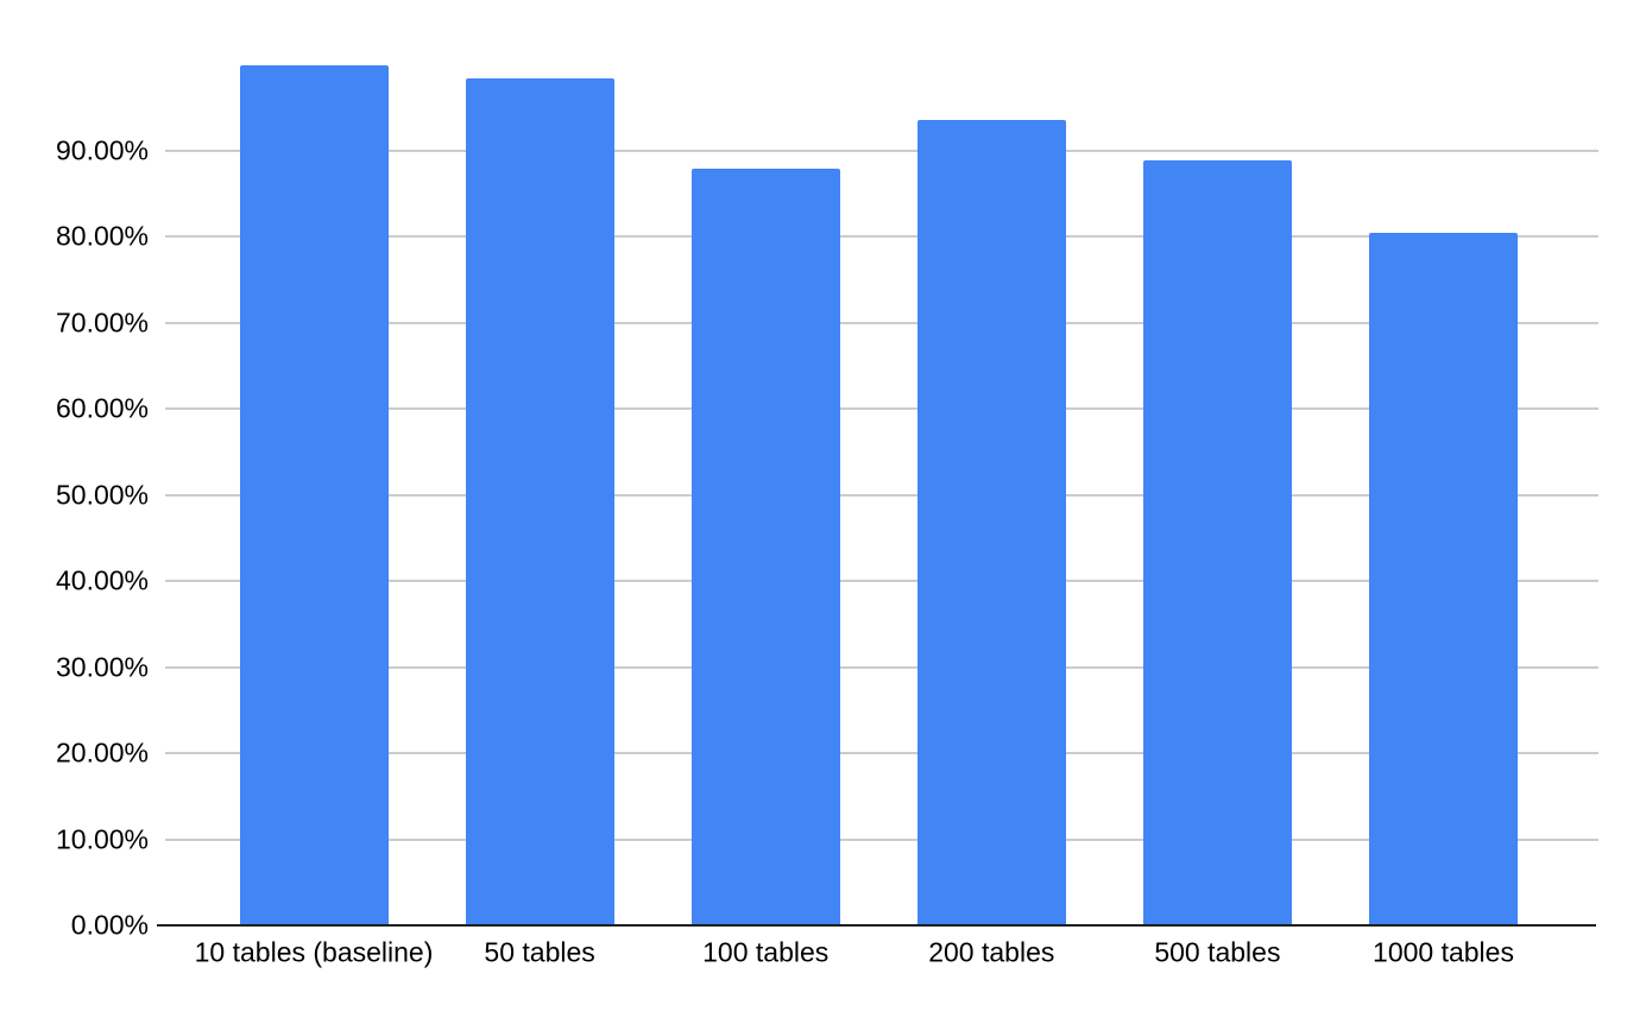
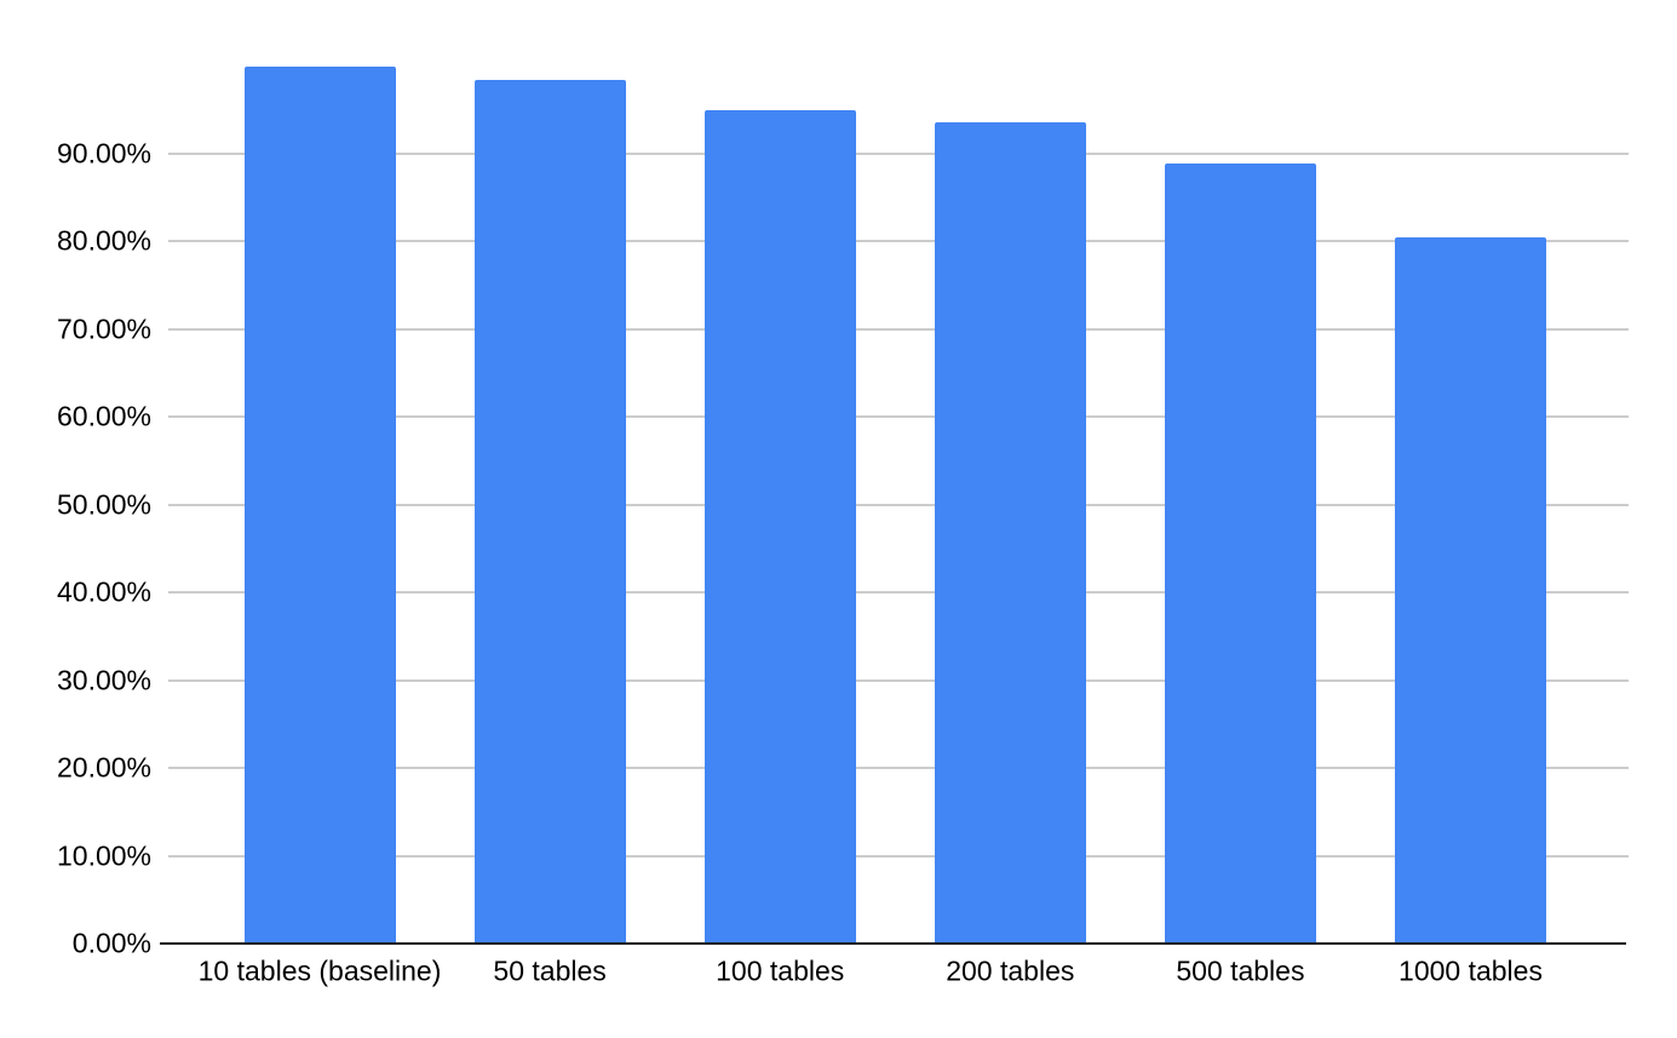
100 tables: 88% -> 95%
